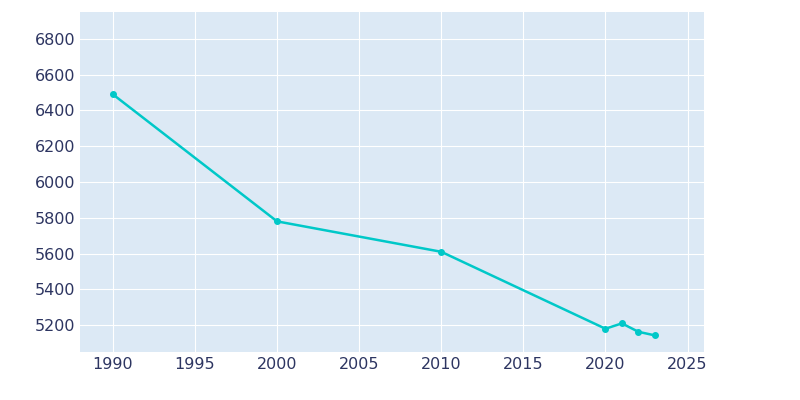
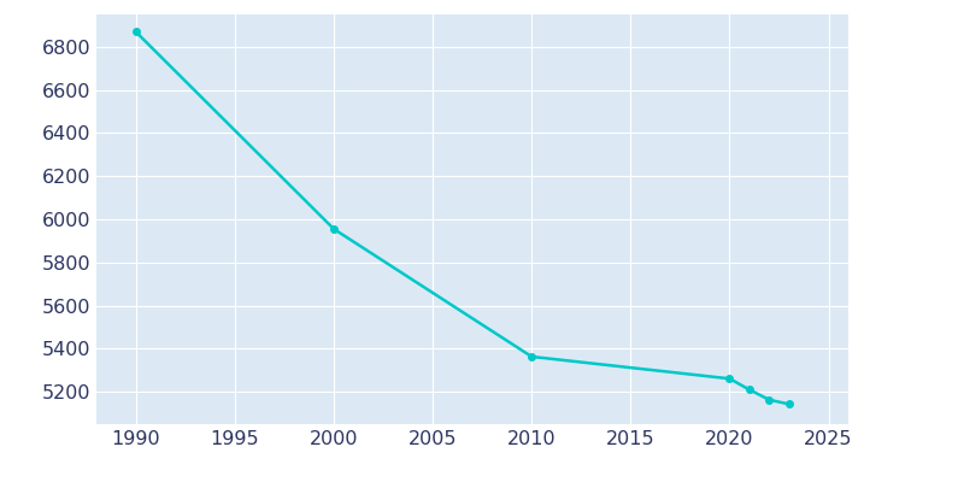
1990: 6490 -> 6870
2000: 5780 -> 5960
2010: 5610 -> 5360
2020: 5180 -> 5260
